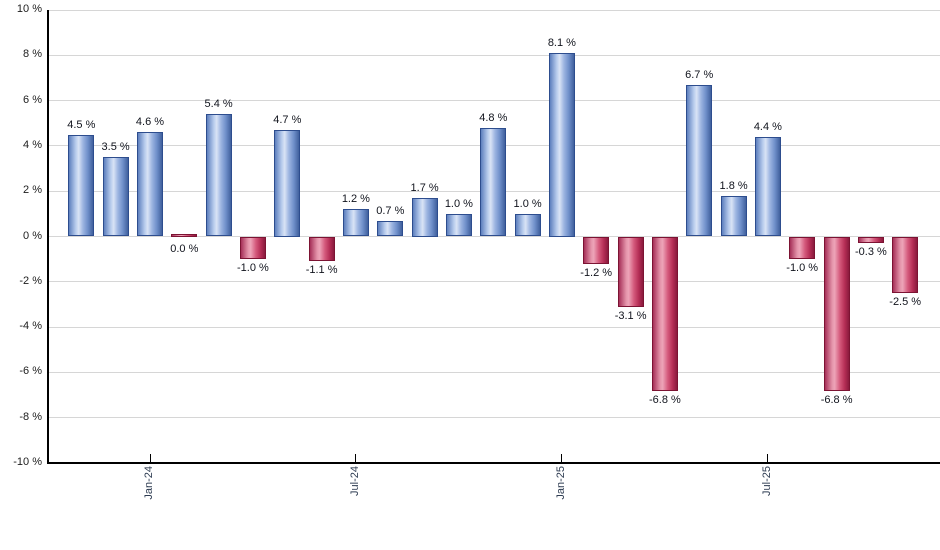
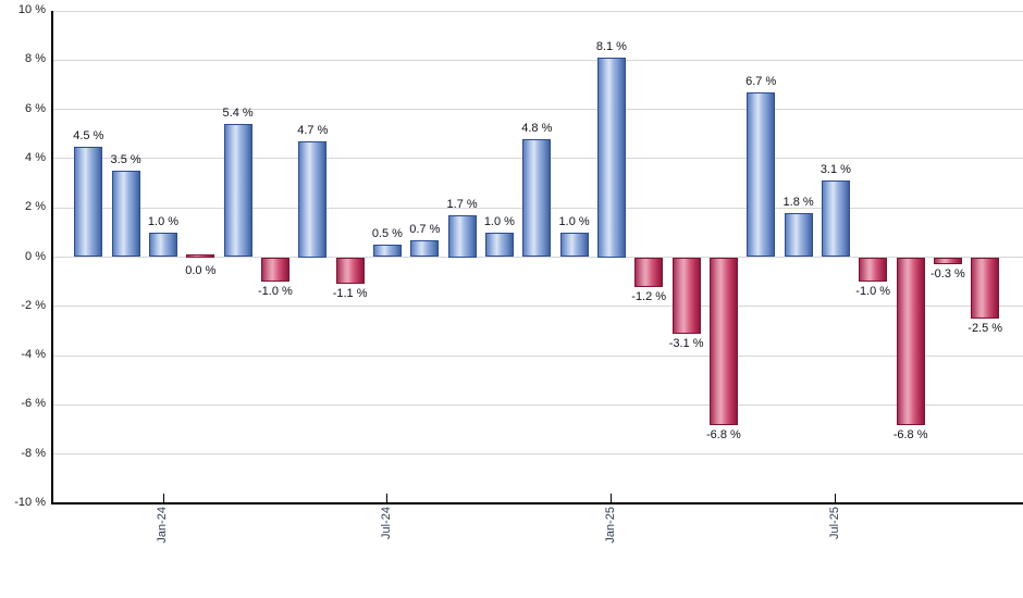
Jan-24: 4.6 -> 1.0
Jul-24: 1.2 -> 0.5
Jul-25: 4.4 -> 3.1
